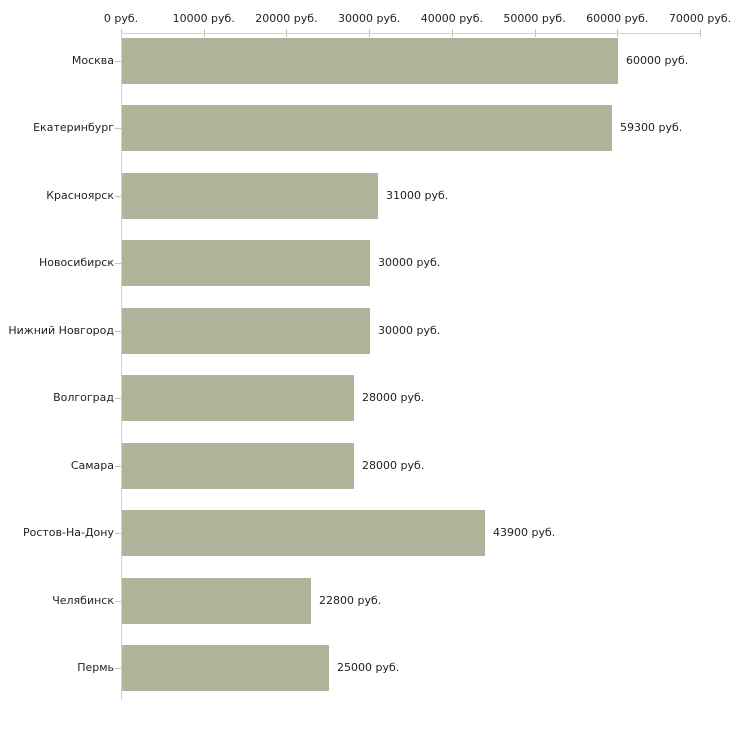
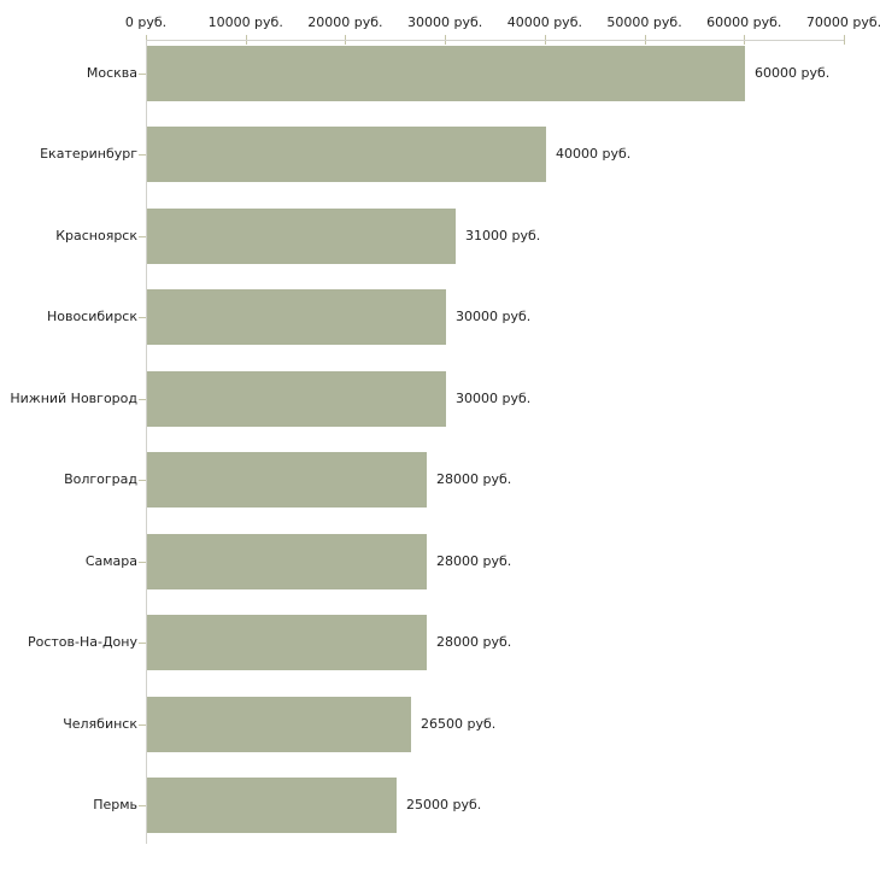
Екатеринбург: 59300 -> 40000
Ростов-На-Дону: 43900 -> 28000
Челябинск: 22800 -> 26500
